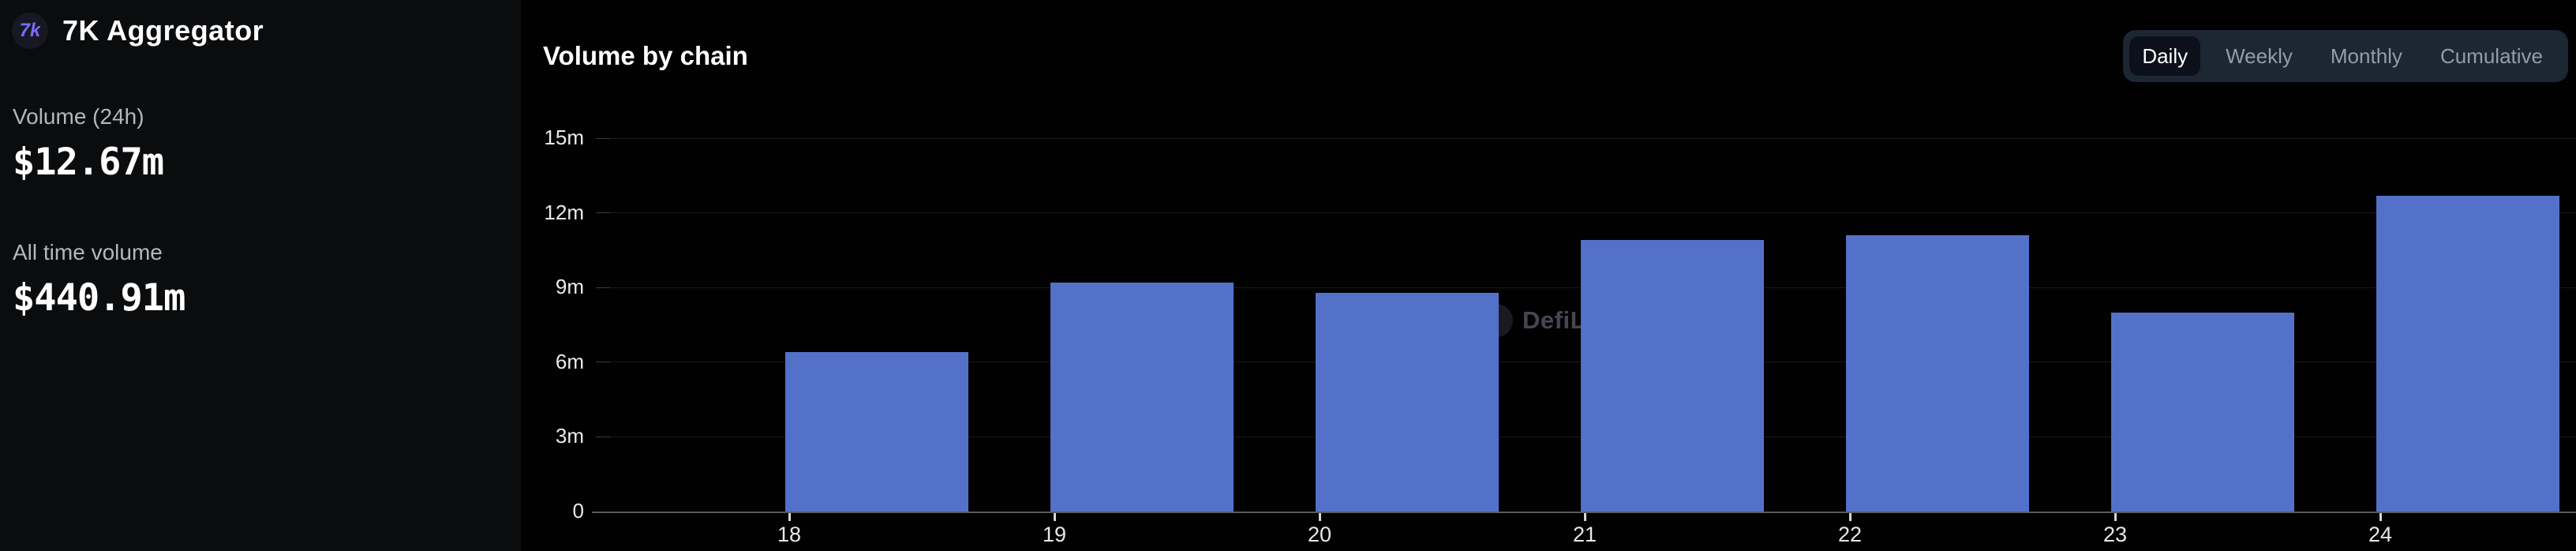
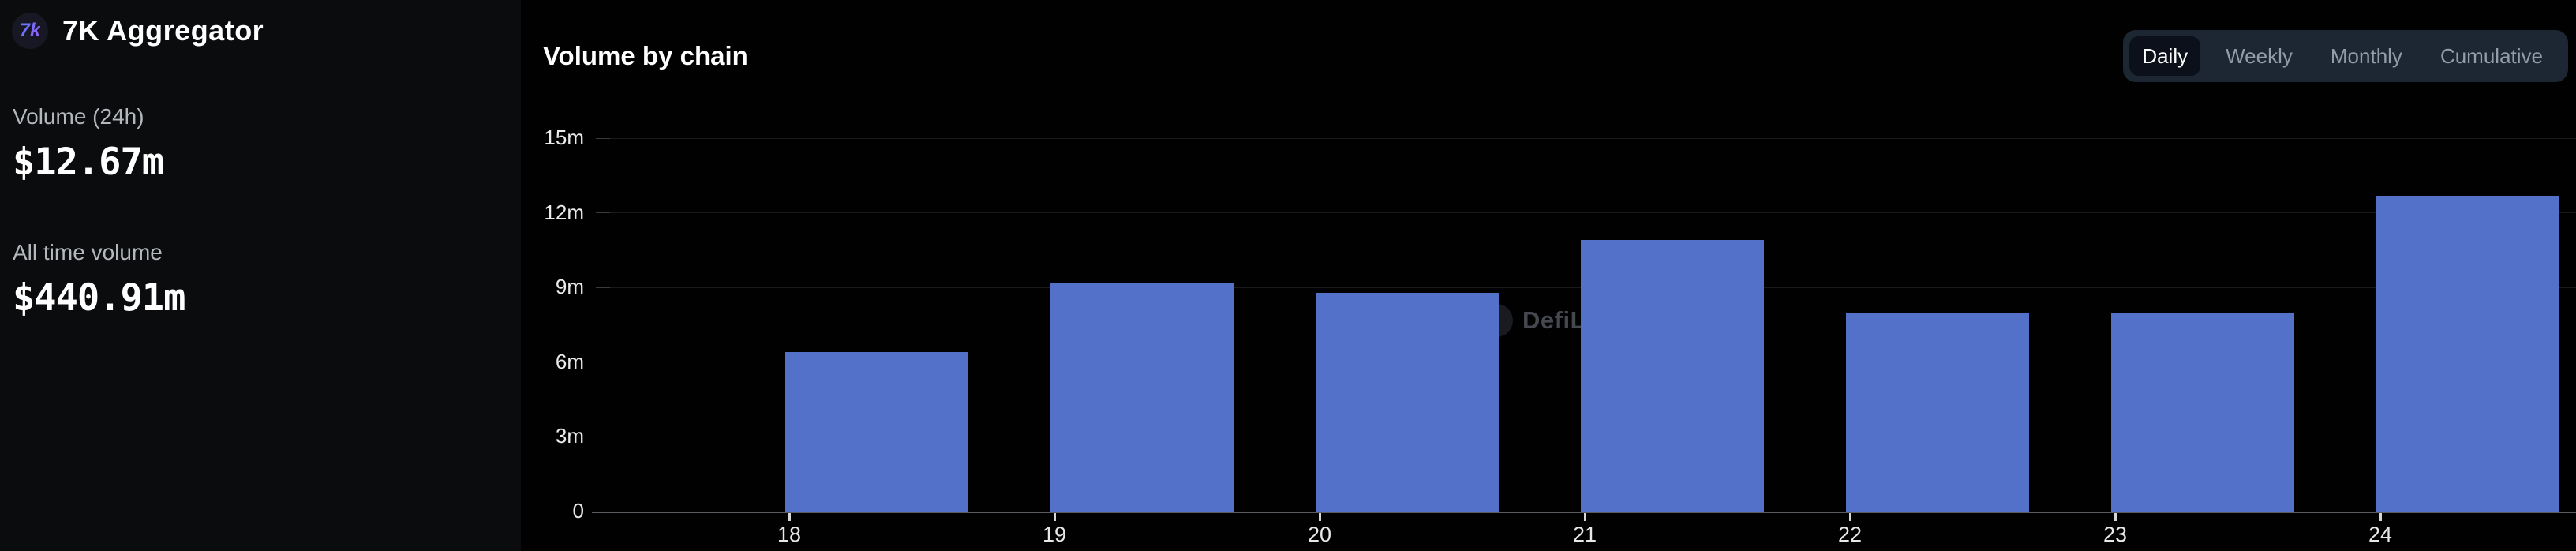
22: 11.1m -> 8.0m
